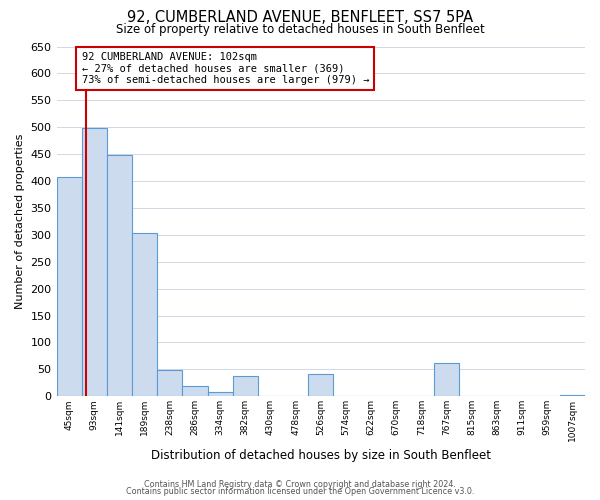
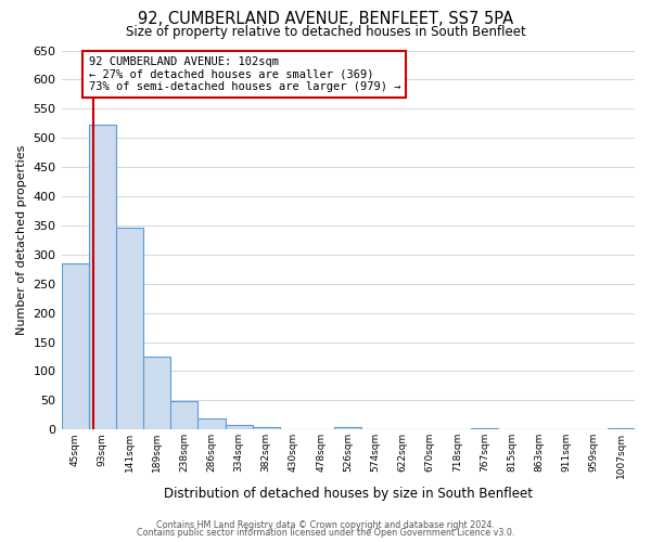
45sqm: 408 -> 285
93sqm: 498 -> 523
141sqm: 448 -> 347
189sqm: 304 -> 125
382sqm: 38 -> 5
526sqm: 42 -> 5
767sqm: 62 -> 3
